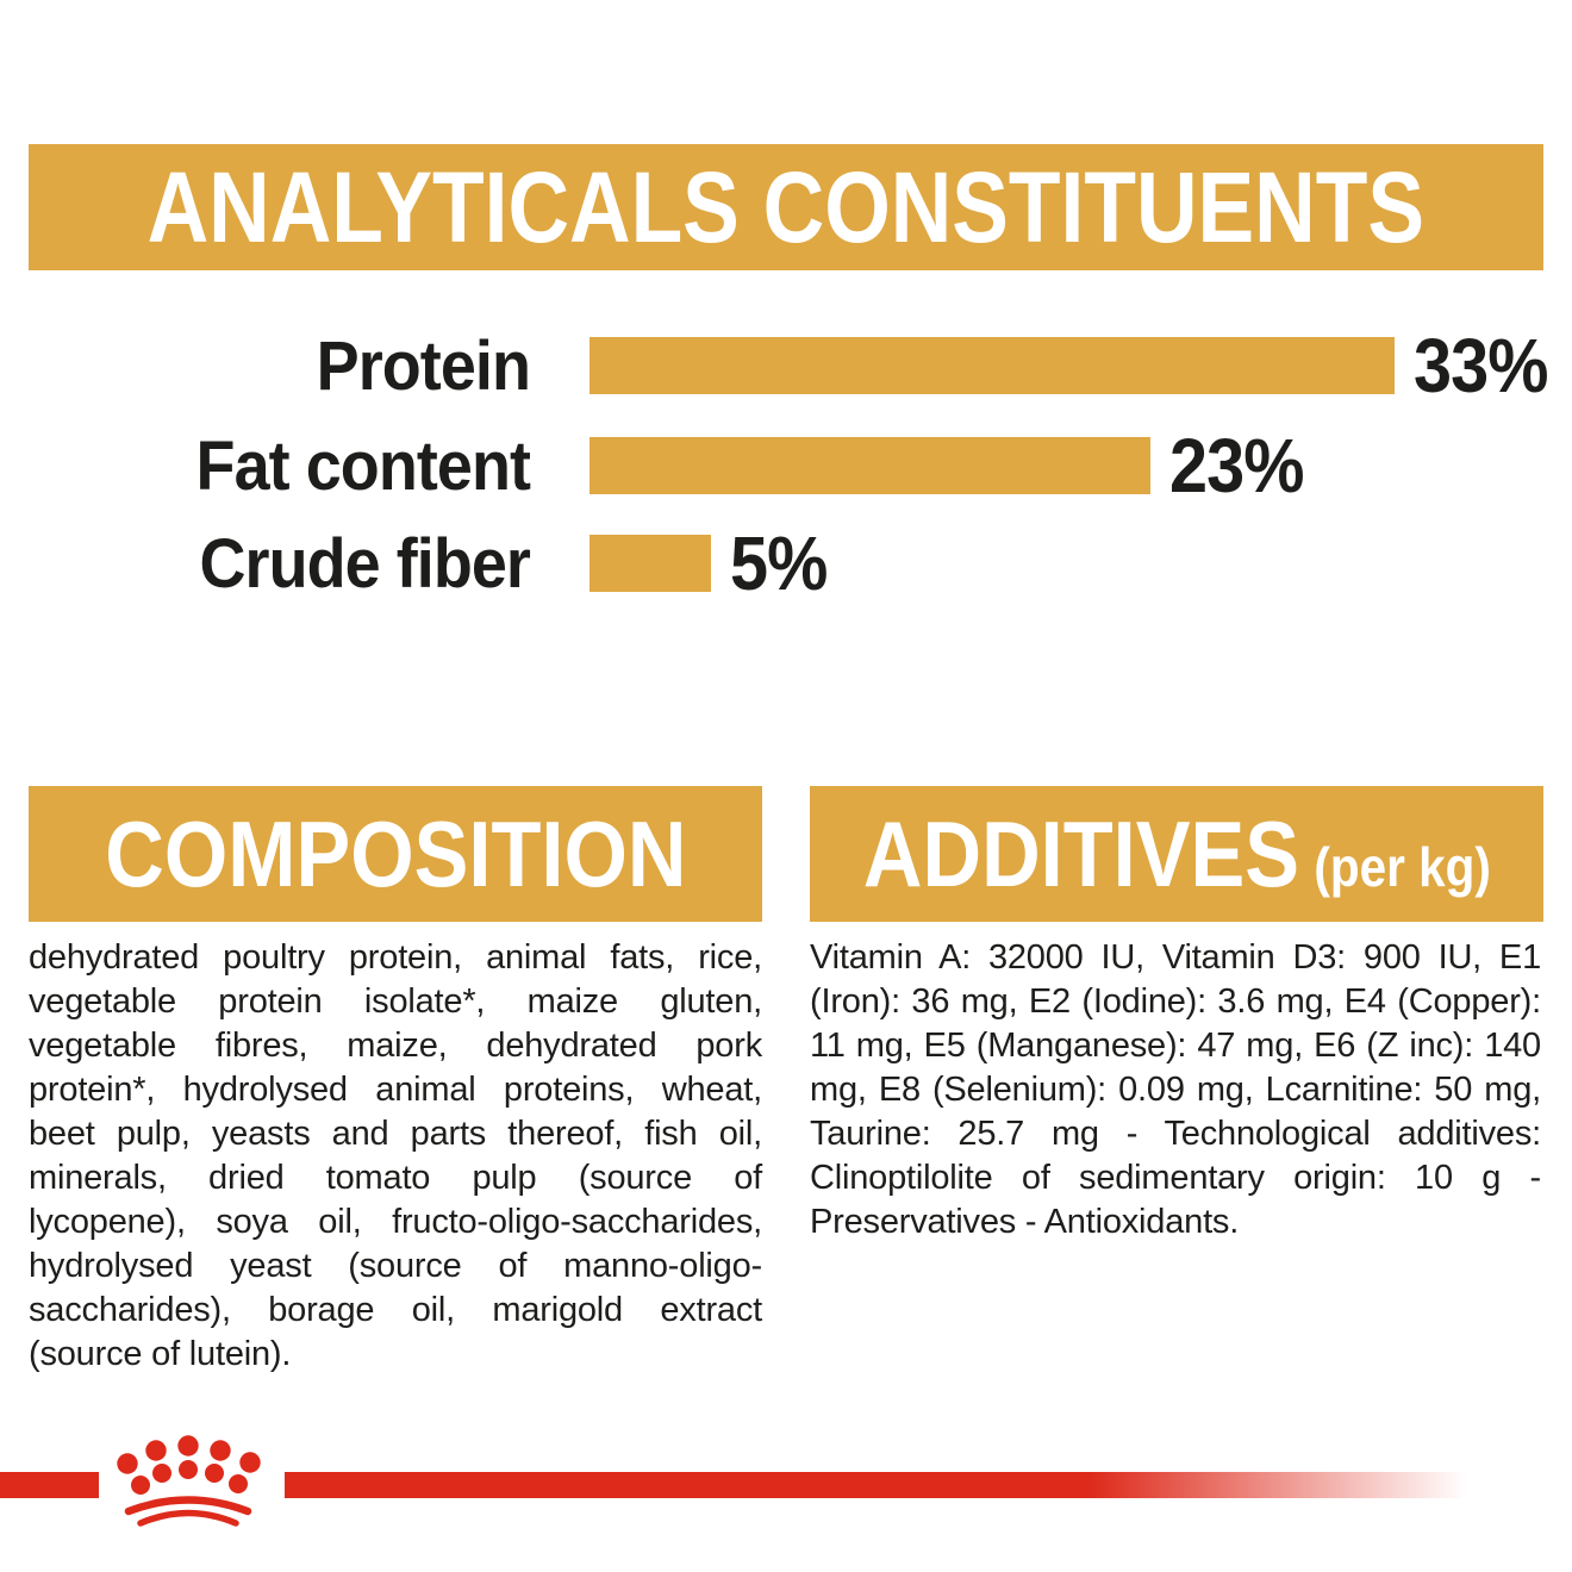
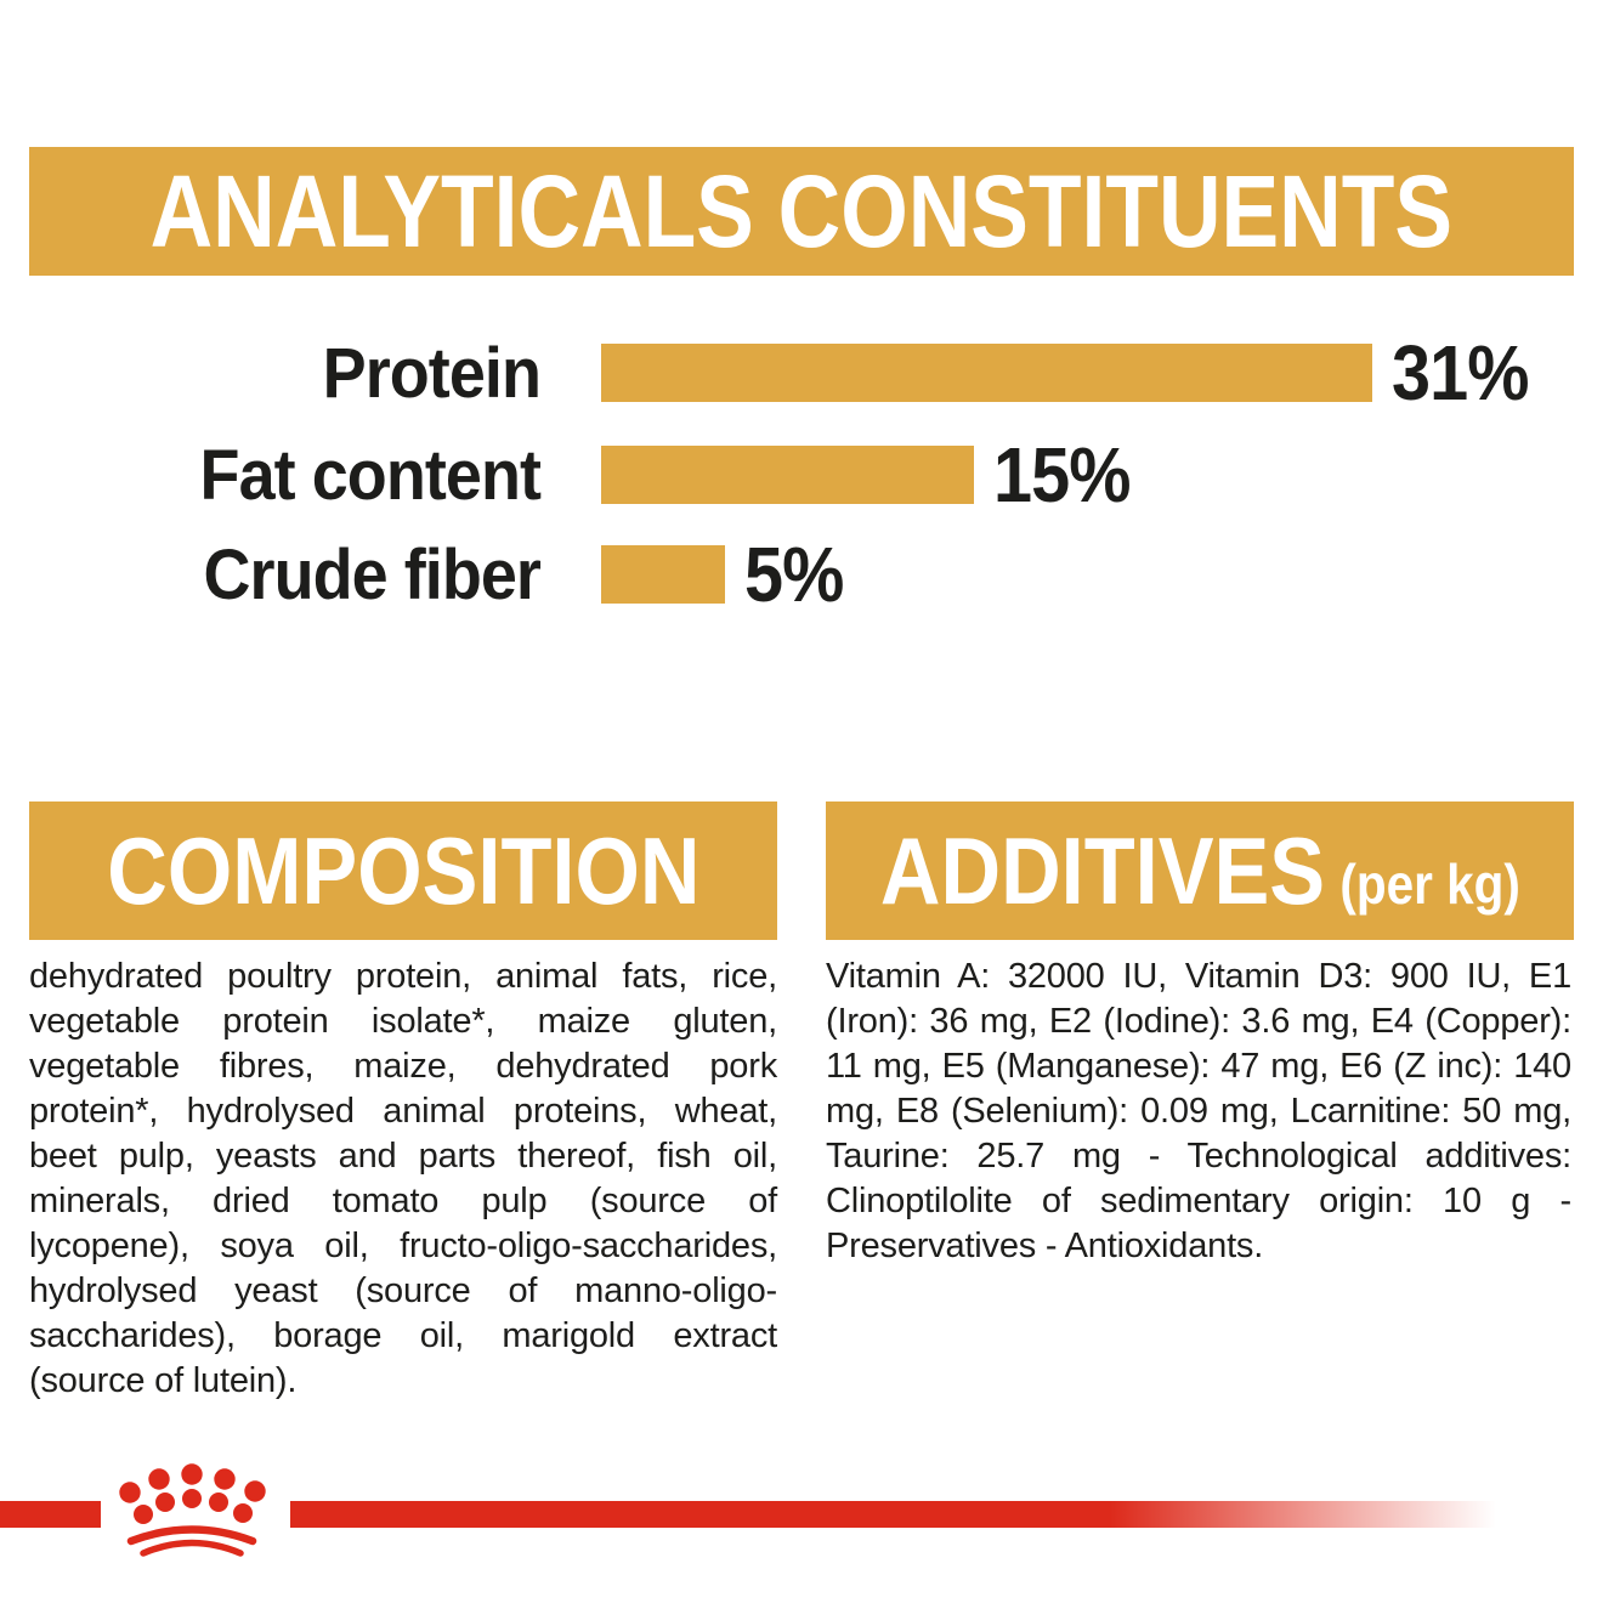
Protein: 33% -> 31%
Fat content: 23% -> 15%
